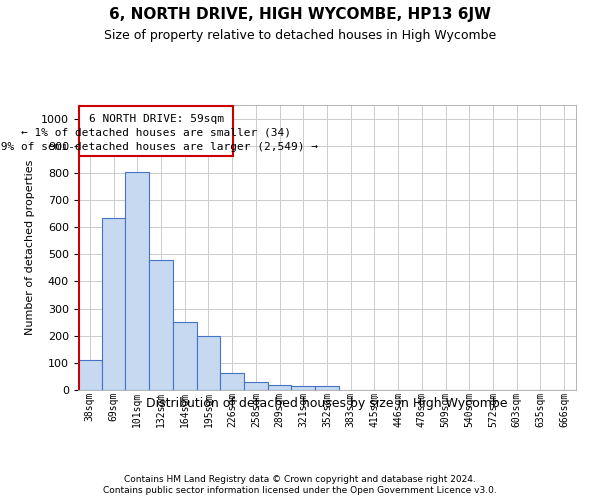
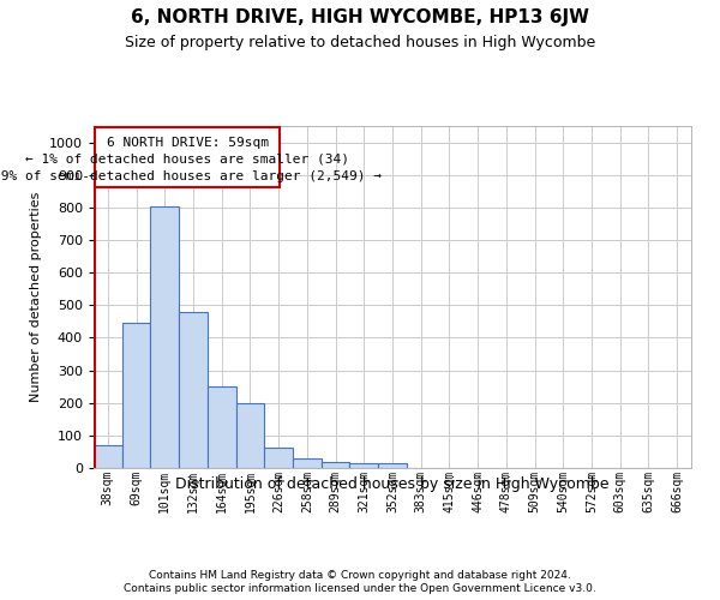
38sqm: 110 -> 70
69sqm: 635 -> 445
